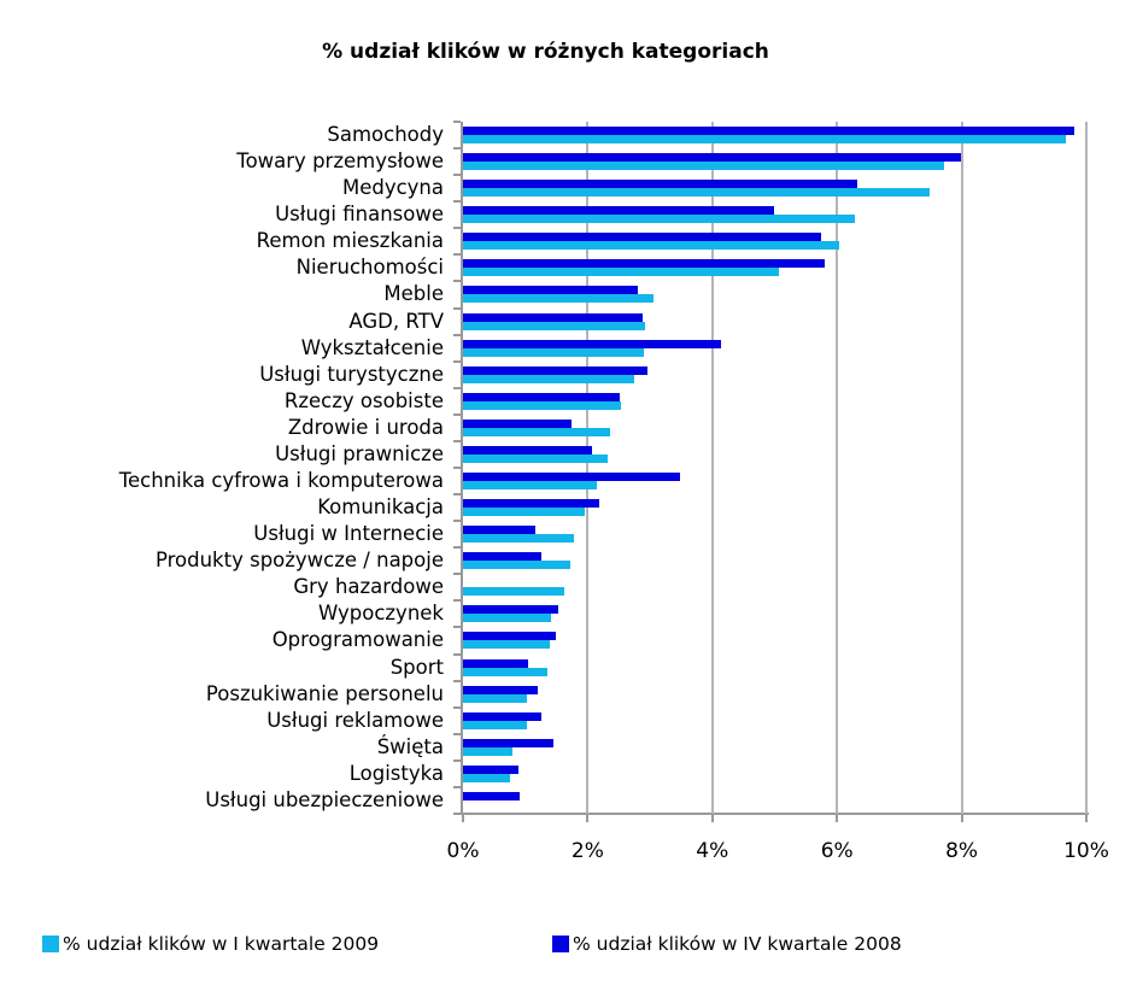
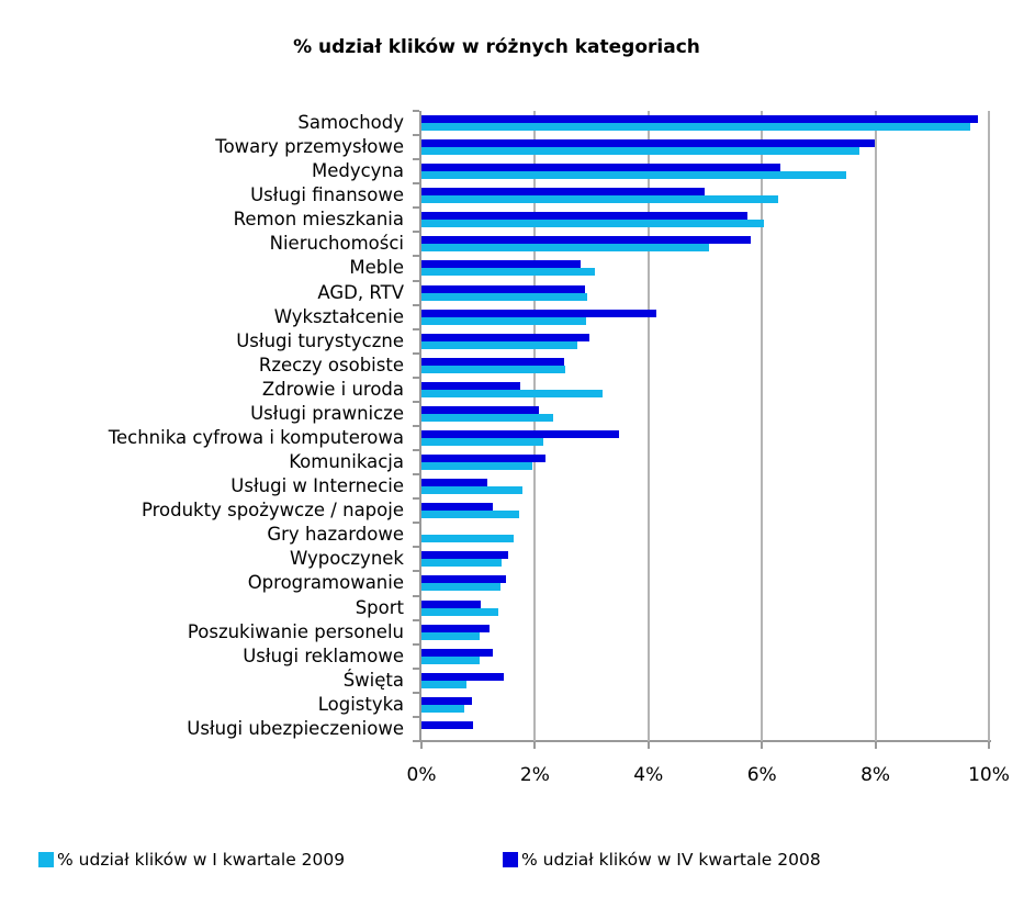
% udział klików w I kwartale 2009/Zdrowie i uroda: 2.4% -> 3.2%
